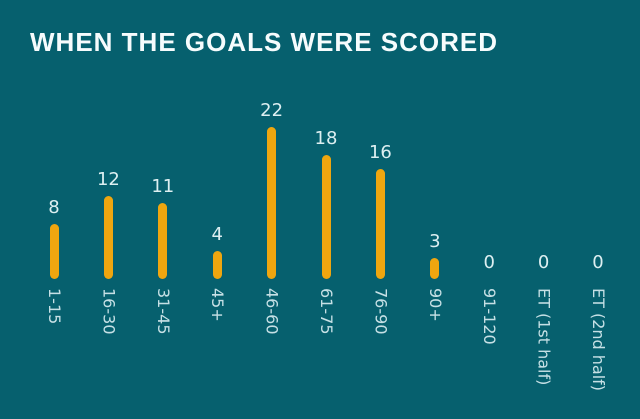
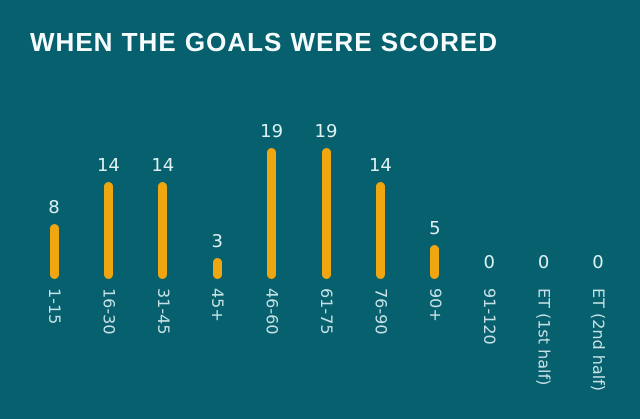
16-30: 12 -> 14
31-45: 11 -> 14
45+: 4 -> 3
46-60: 22 -> 19
61-75: 18 -> 19
76-90: 16 -> 14
90+: 3 -> 5
